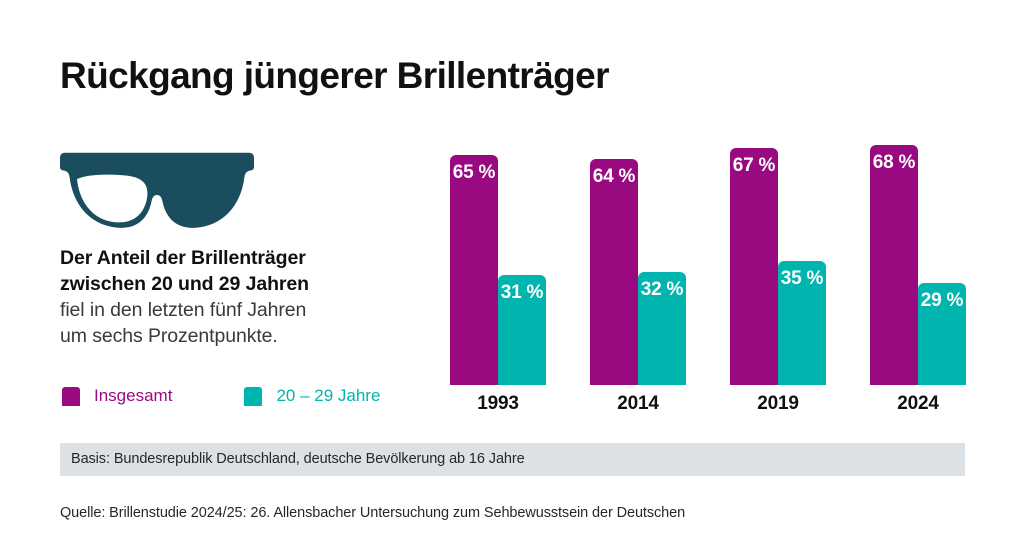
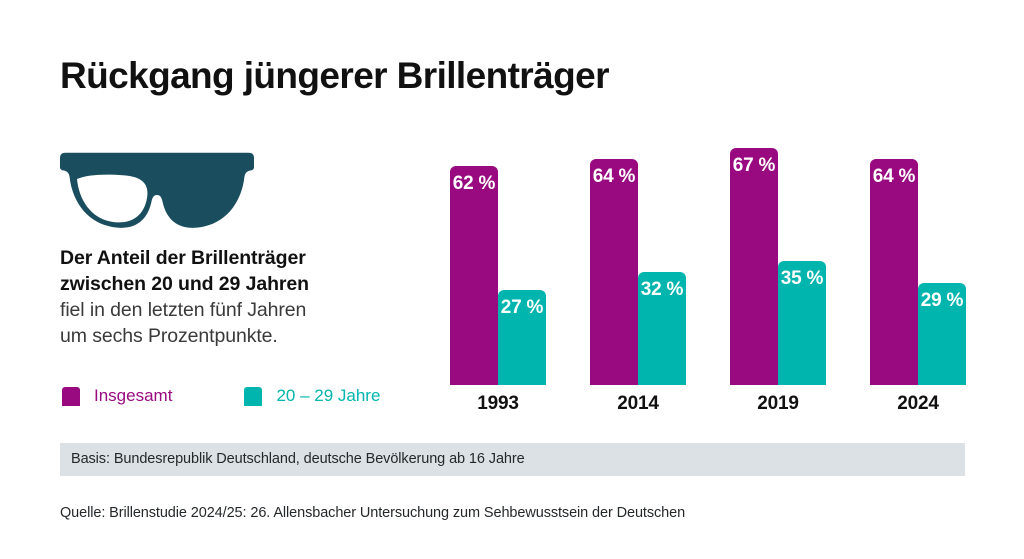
Insgesamt/1993: 65 -> 62
20 – 29 Jahre/1993: 31 -> 27
Insgesamt/2024: 68 -> 64
